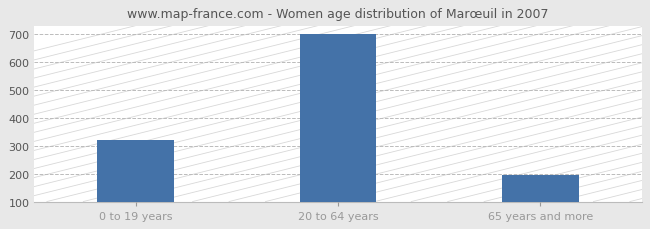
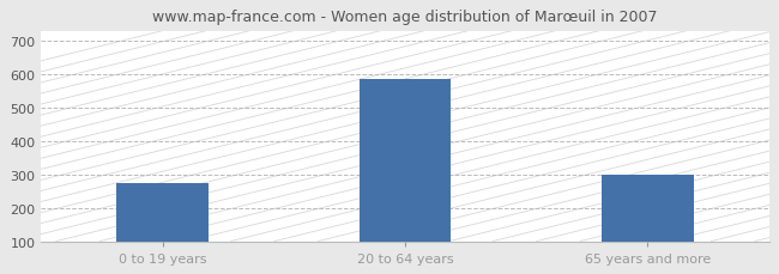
0 to 19 years: 320 -> 275
20 to 64 years: 700 -> 585
65 years and more: 197 -> 300
